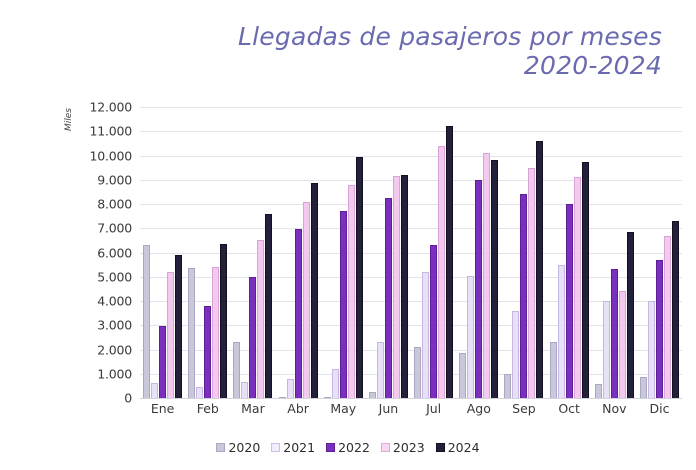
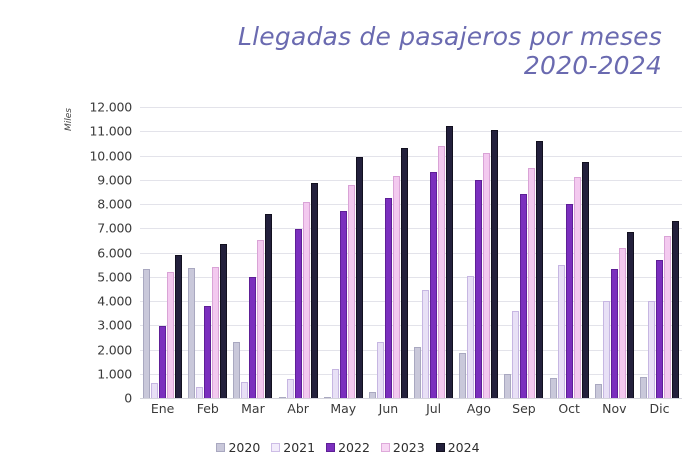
2020/Ene: 6300 -> 5300
2024/Jun: 9200 -> 10300
2021/Jul: 5200 -> 4400
2022/Jul: 6300 -> 9300
2024/Ago: 9800 -> 11000
2020/Oct: 2300 -> 800
2023/Nov: 4400 -> 6200
